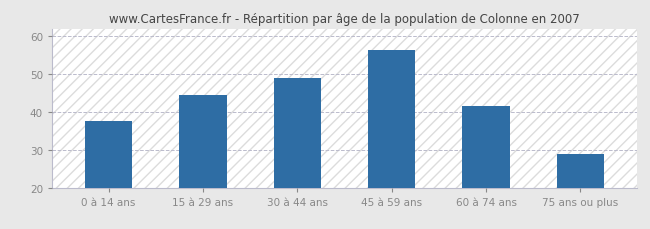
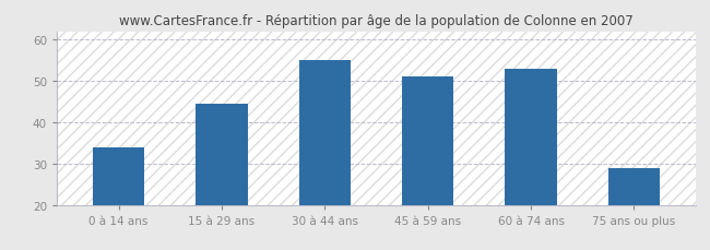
0 à 14 ans: 37.5 -> 34.0
30 à 44 ans: 49.0 -> 55.0
45 à 59 ans: 56.5 -> 51.0
60 à 74 ans: 41.5 -> 53.0
